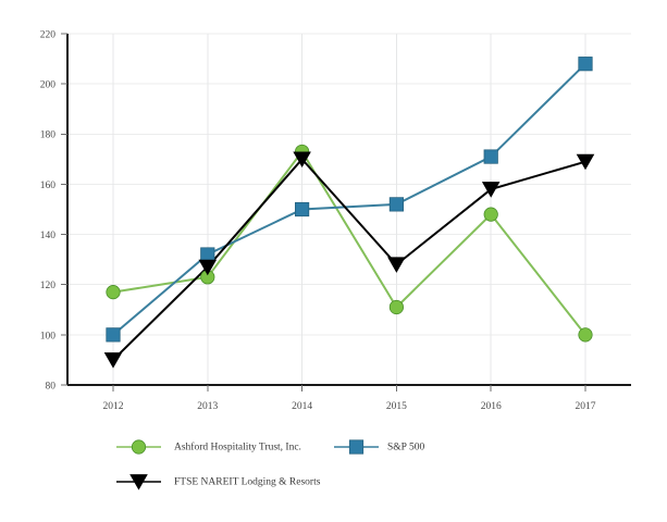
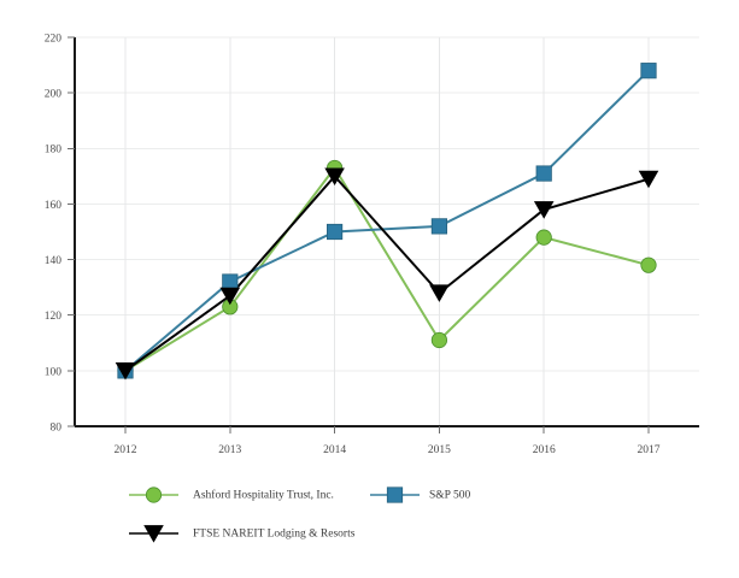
Ashford Hospitality Trust, Inc./2012: 117 -> 100
FTSE NAREIT Lodging & Resorts/2012: 90 -> 100
Ashford Hospitality Trust, Inc./2017: 100 -> 138
